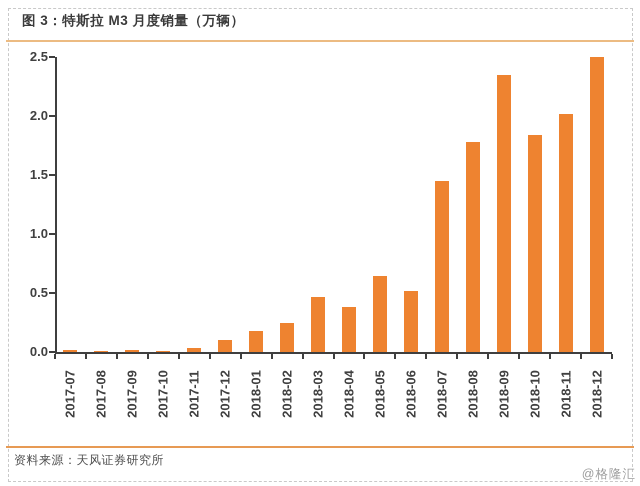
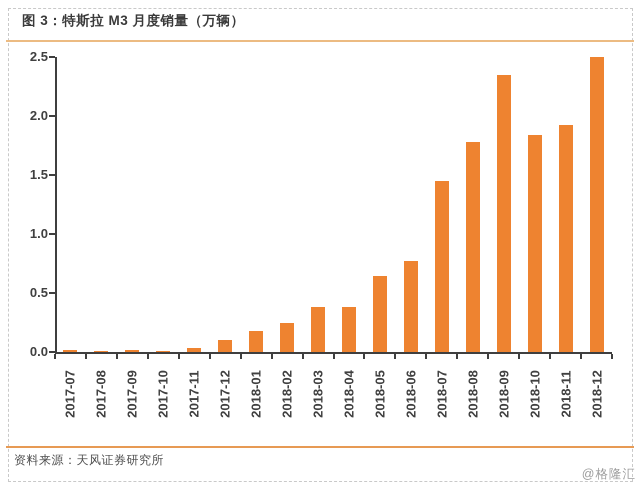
2018-03: 0.47 -> 0.38
2018-06: 0.52 -> 0.77
2018-11: 2.02 -> 1.92
